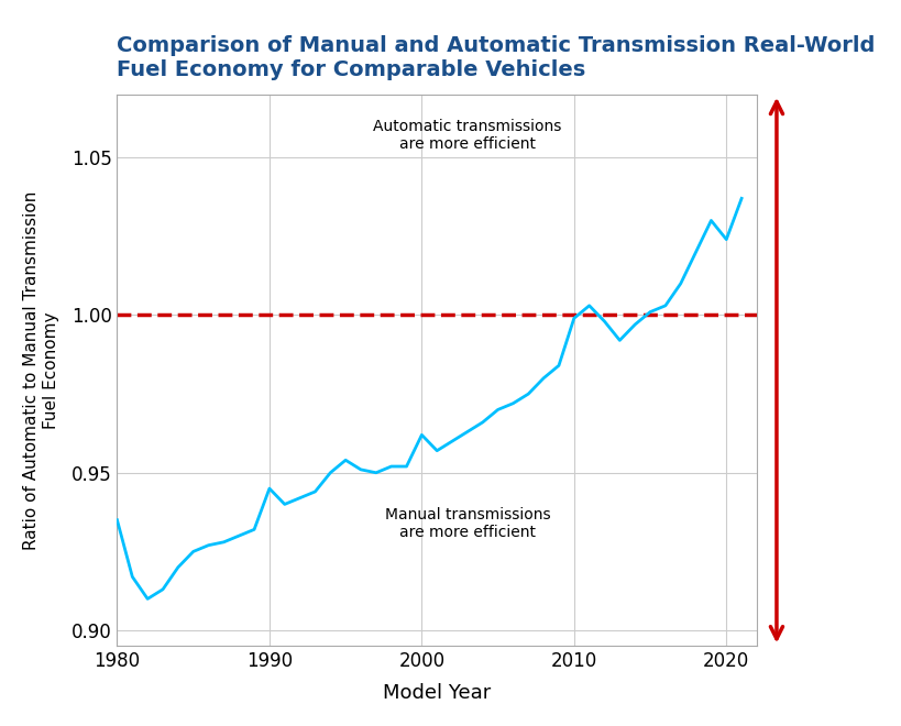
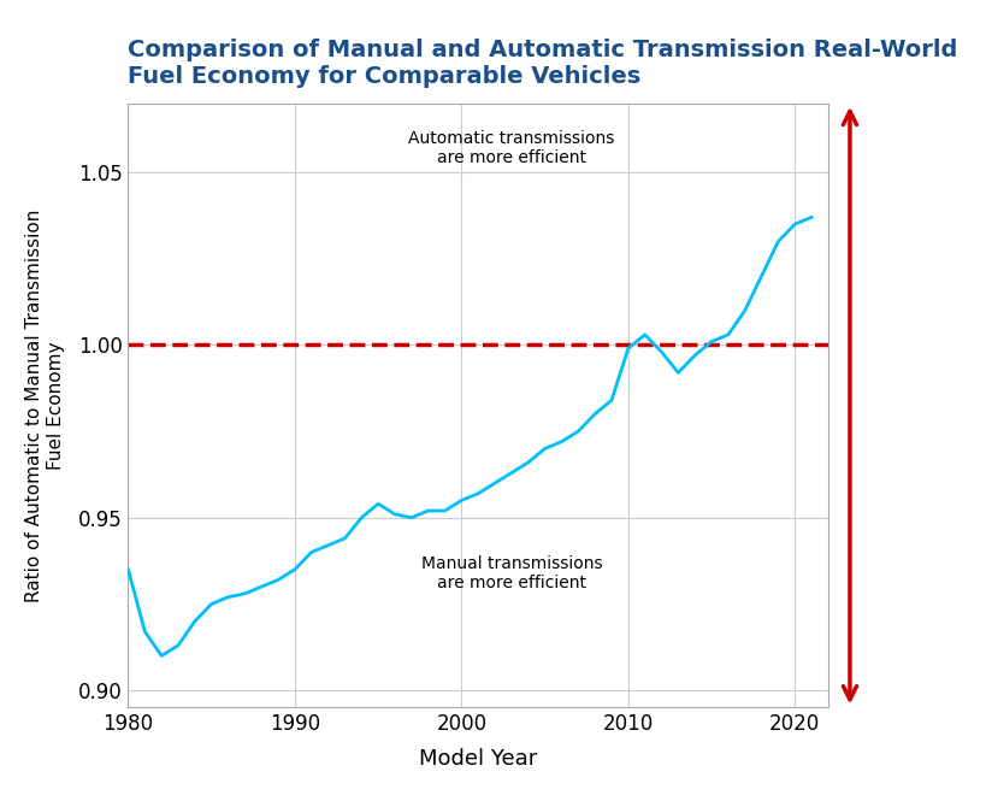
1990: 0.945 -> 0.935
2000: 0.962 -> 0.955
2020: 1.024 -> 1.035
